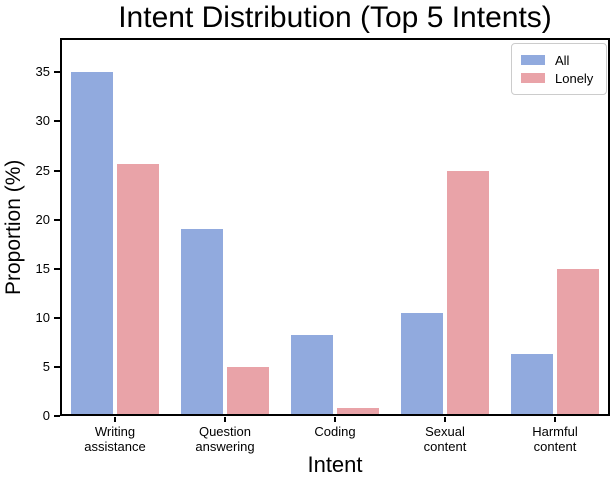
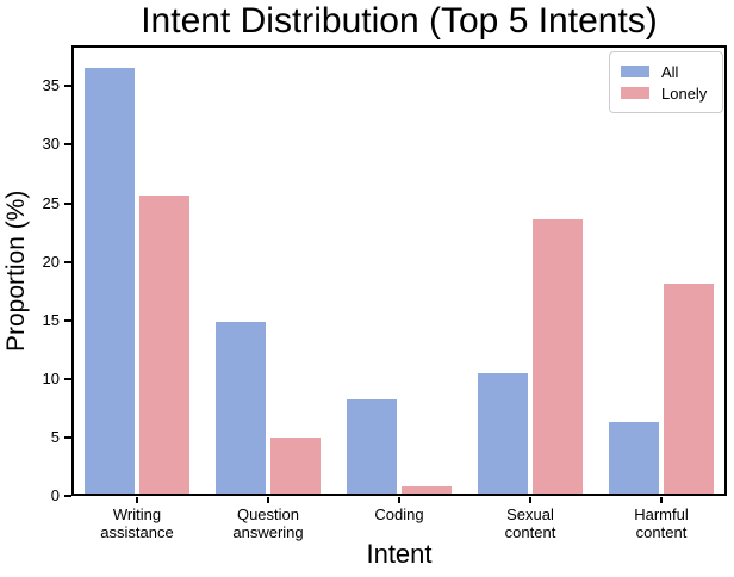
All/Writing assistance: 35 -> 37
All/Question answering: 19 -> 15
Lonely/Sexual content: 25 -> 24
Lonely/Harmful content: 15 -> 18
